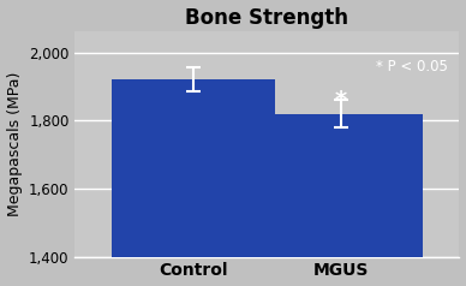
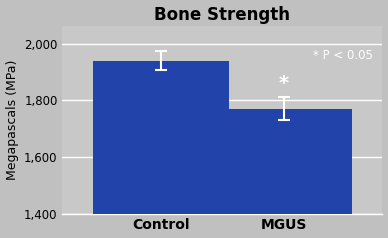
Control: 1,920 -> 1,940
MGUS: 1,820 -> 1,770
